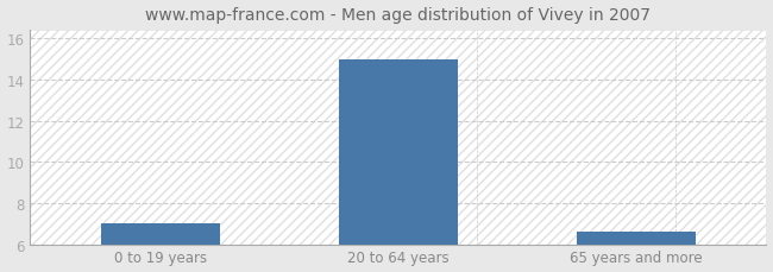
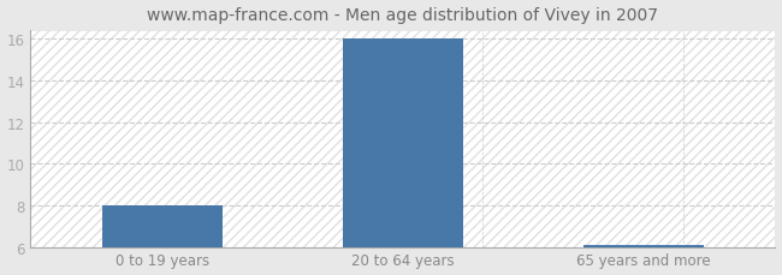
0 to 19 years: 7.0 -> 8.0
20 to 64 years: 15.0 -> 16.0
65 years and more: 6.6 -> 6.1
